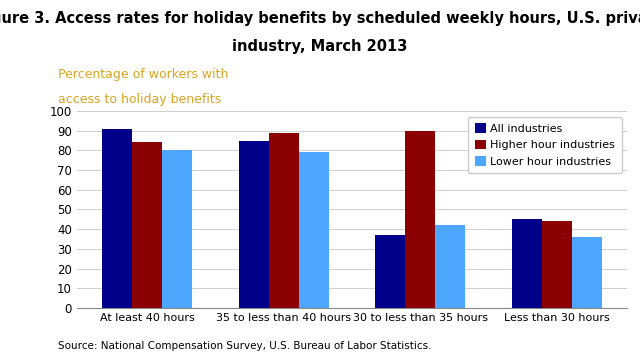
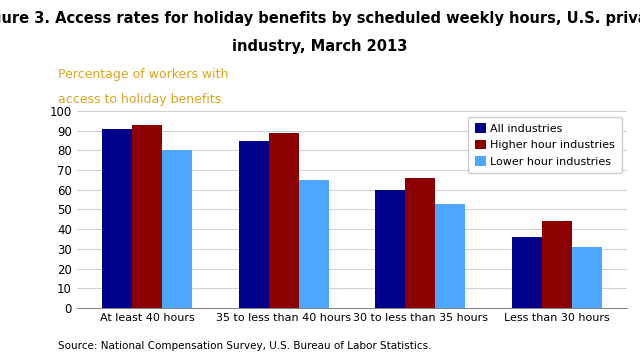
Higher hour industries/At least 40 hours: 84 -> 93
Lower hour industries/35 to less than 40 hours: 79 -> 65
All industries/30 to less than 35 hours: 37 -> 60
Higher hour industries/30 to less than 35 hours: 90 -> 66
Lower hour industries/30 to less than 35 hours: 42 -> 53
All industries/Less than 30 hours: 45 -> 36
Lower hour industries/Less than 30 hours: 36 -> 31
